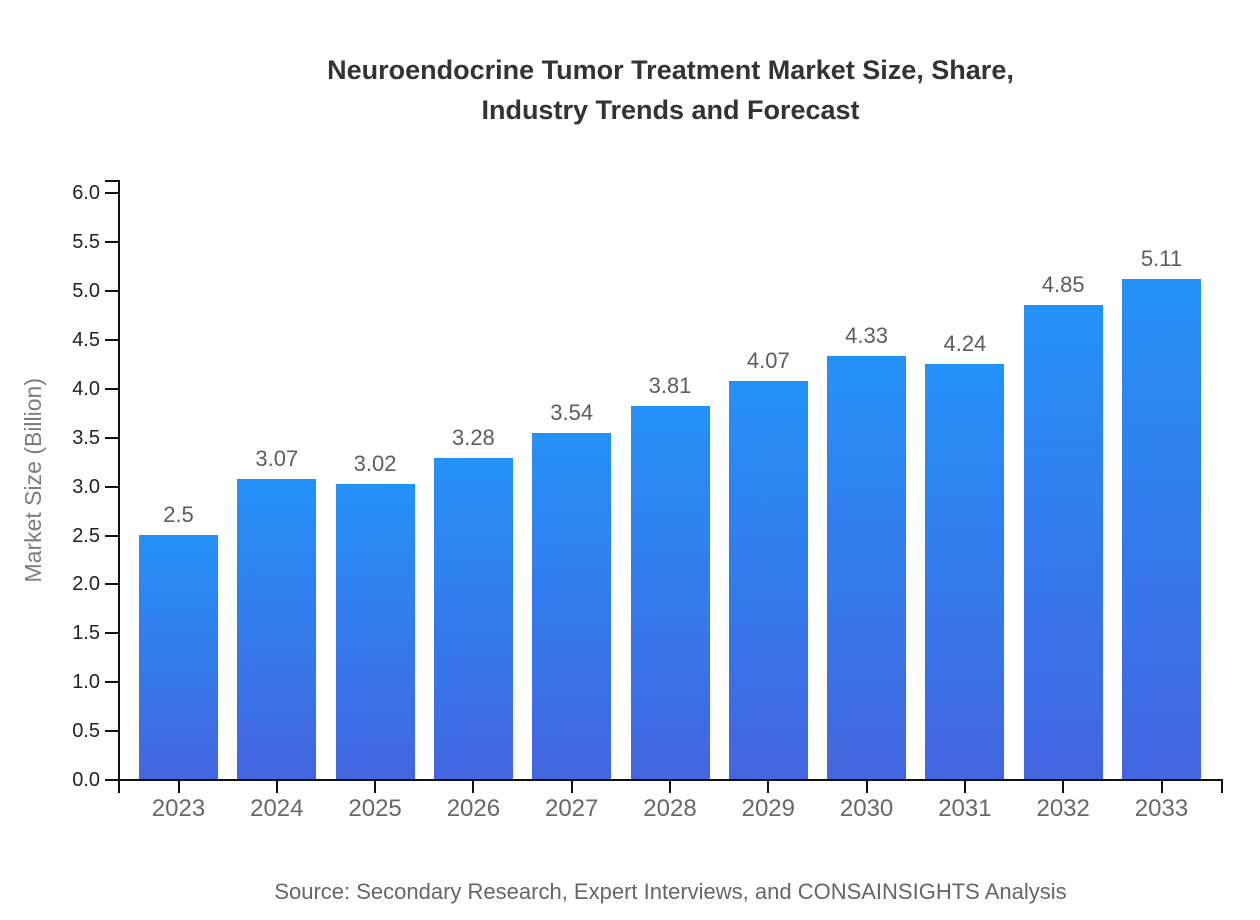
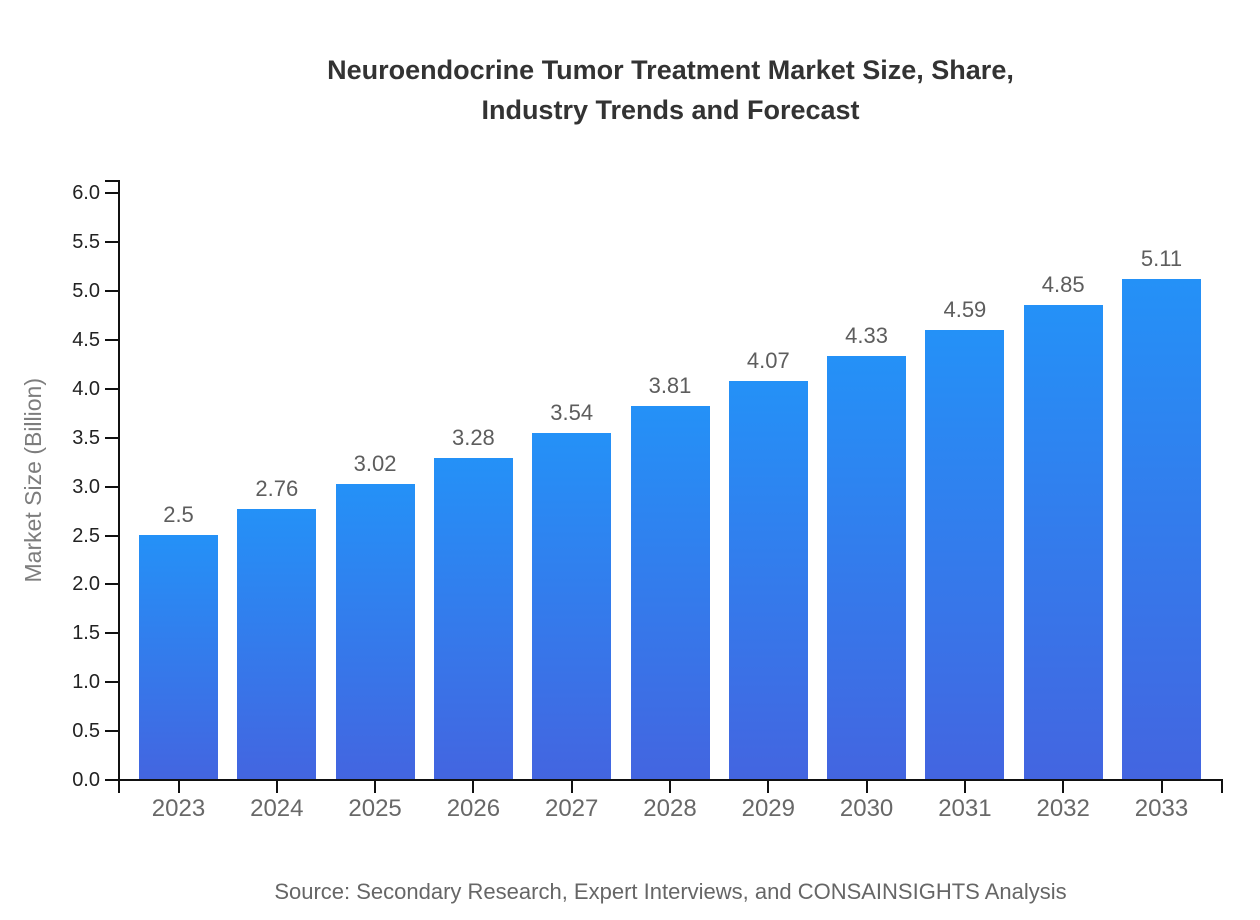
2024: 3.07 -> 2.76
2031: 4.24 -> 4.59
